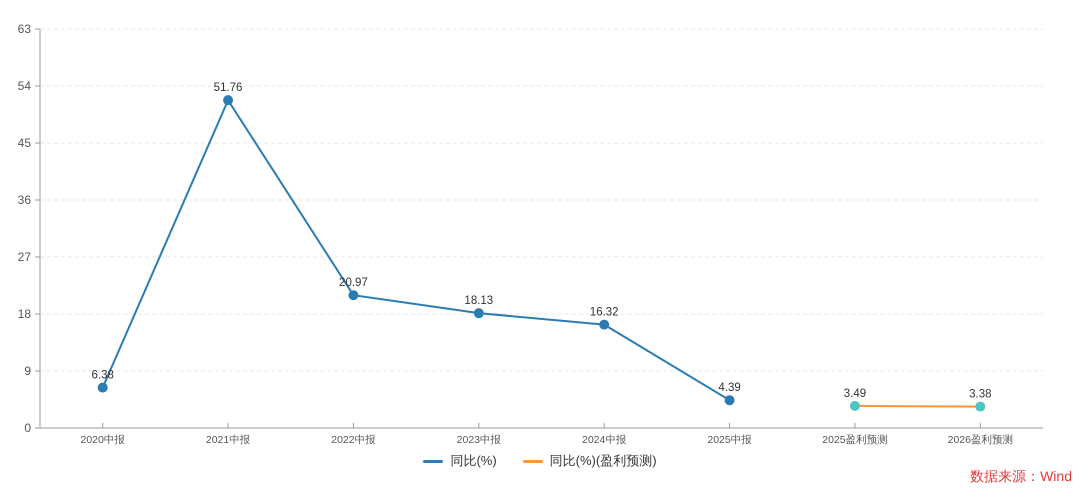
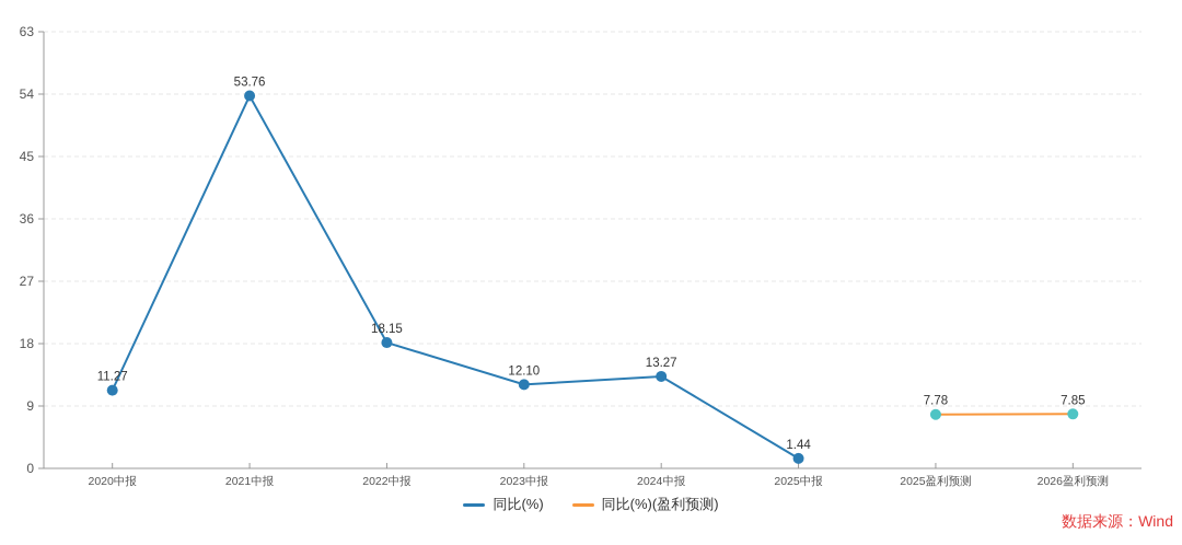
同比(%)/2020中报: 6.38 -> 11.27
同比(%)/2021中报: 51.76 -> 53.76
同比(%)/2022中报: 20.97 -> 18.15
同比(%)/2023中报: 18.13 -> 12.10
同比(%)/2024中报: 16.32 -> 13.27
同比(%)/2025中报: 4.39 -> 1.44
同比(%)(盈利预测)/2025盈利预测: 3.49 -> 7.78
同比(%)(盈利预测)/2026盈利预测: 3.38 -> 7.85
